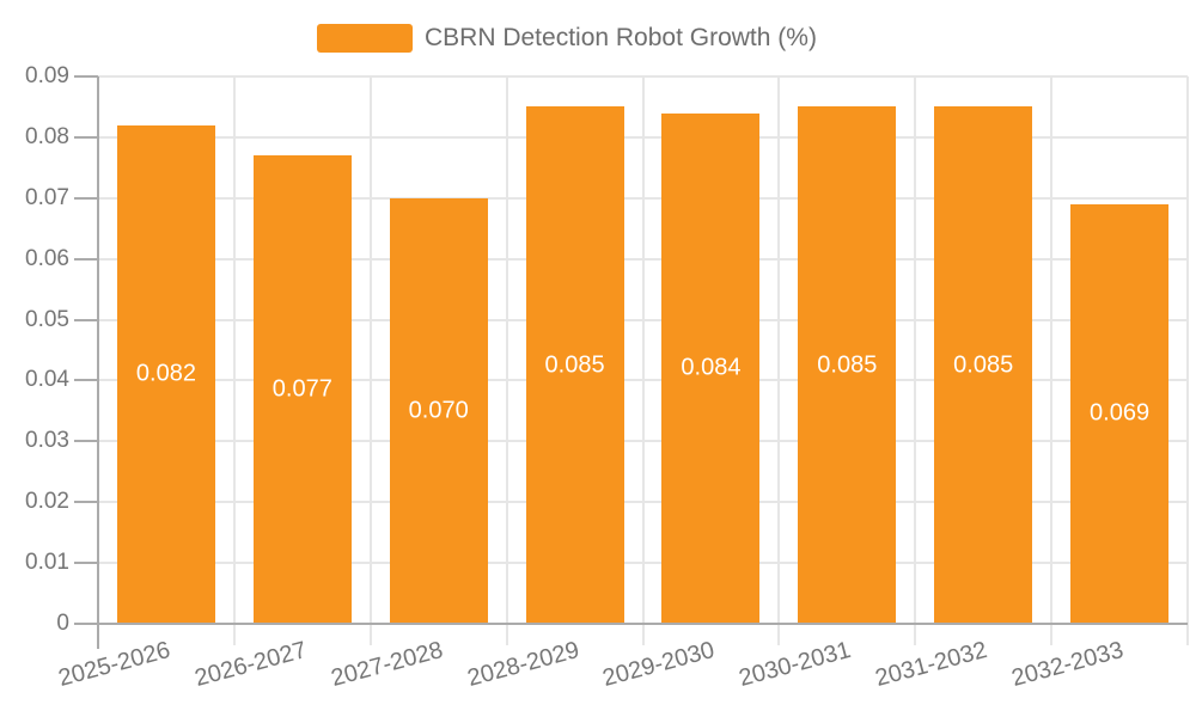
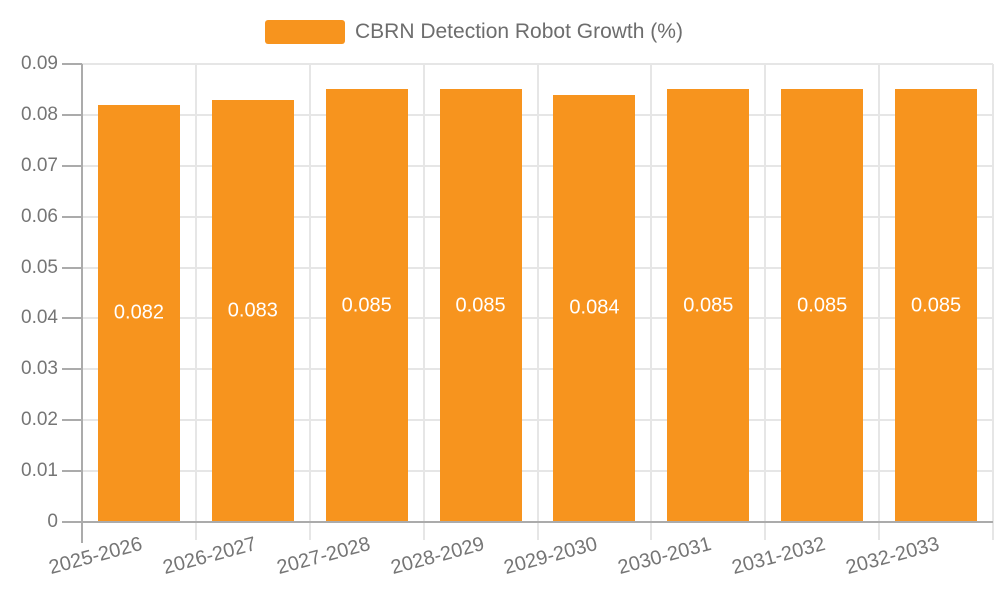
2026-2027: 0.077 -> 0.083
2027-2028: 0.070 -> 0.085
2032-2033: 0.069 -> 0.085
